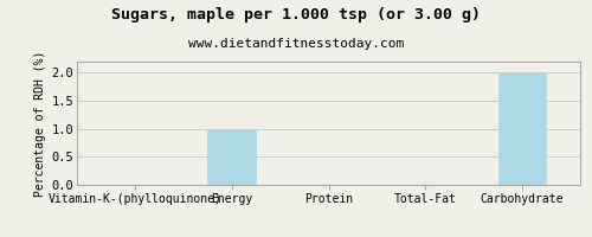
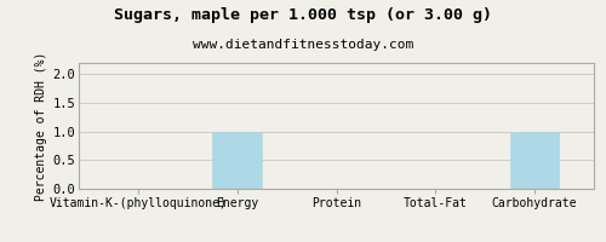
Carbohydrate: 2 -> 1
